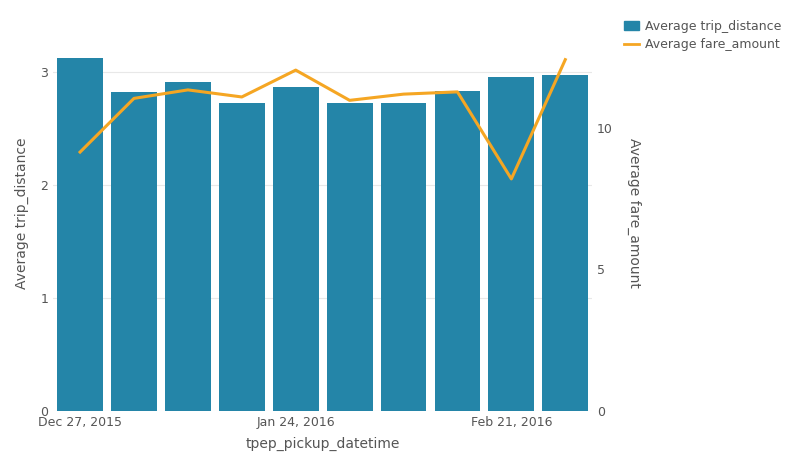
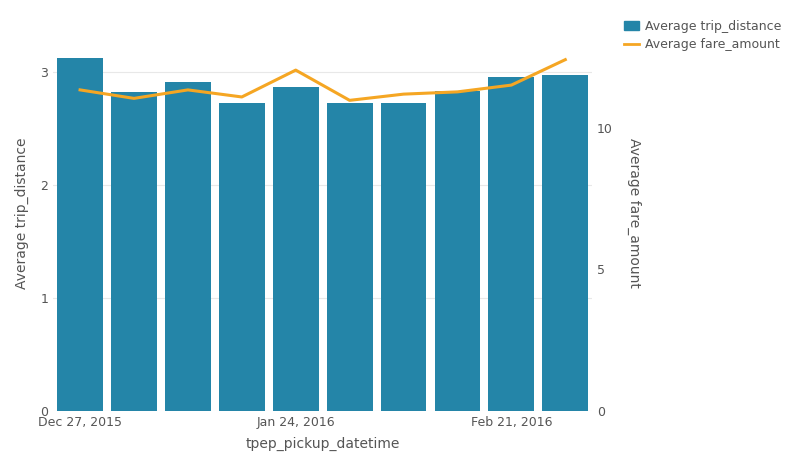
Average fare_amount/Dec 27, 2015: 9.15 -> 11.35
Average fare_amount/Feb 21, 2016: 8.20 -> 11.52
